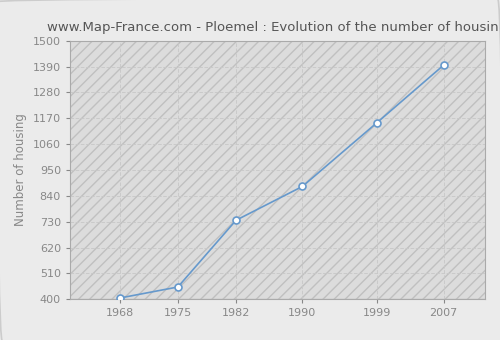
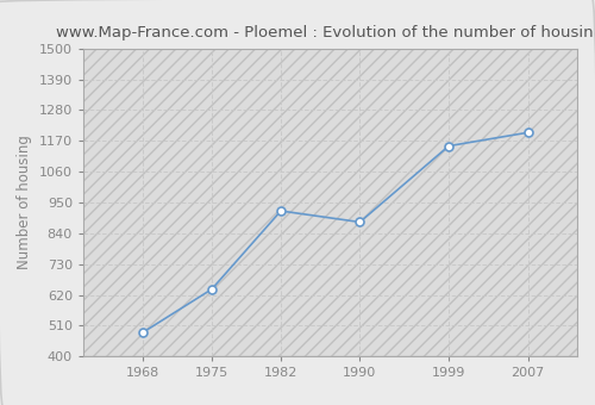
1968: 405 -> 485
1975: 452 -> 640
1982: 736 -> 920
2007: 1396 -> 1200
